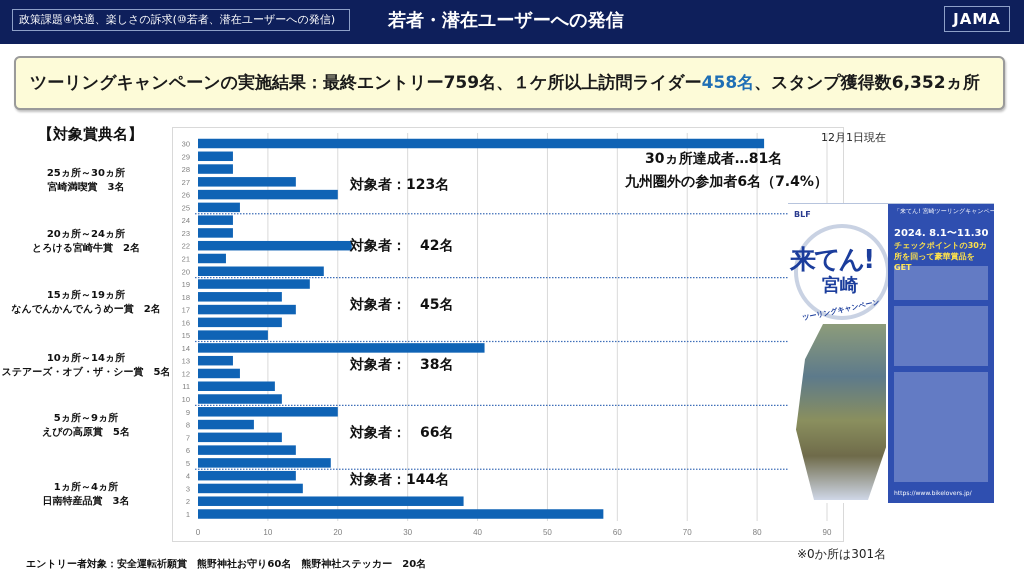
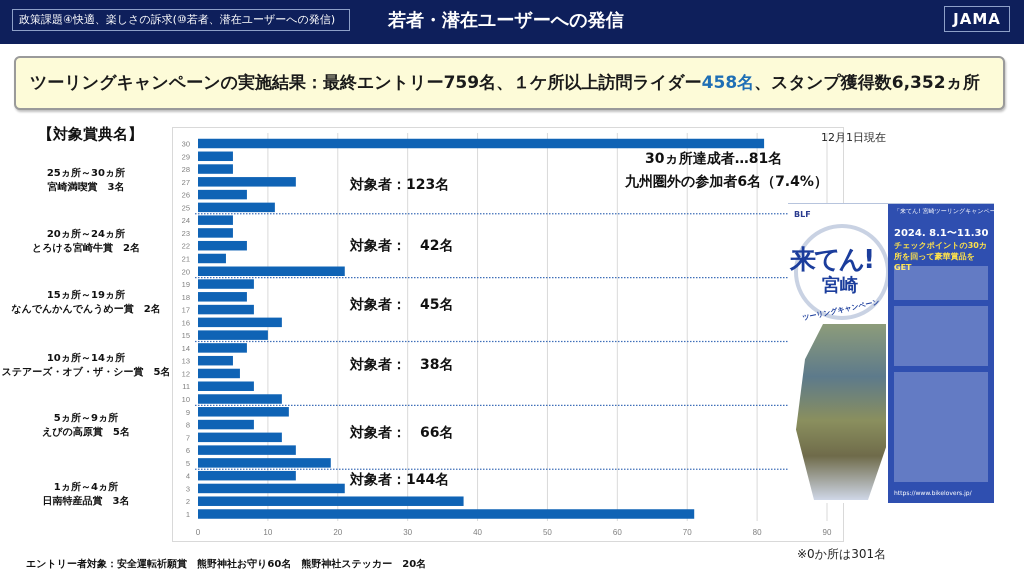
1: 58 -> 71
3: 15 -> 21
9: 20 -> 13
11: 11 -> 8
14: 41 -> 7
17: 14 -> 8
18: 12 -> 7
19: 16 -> 8
20: 18 -> 21
22: 22 -> 7
25: 6 -> 11
26: 20 -> 7
